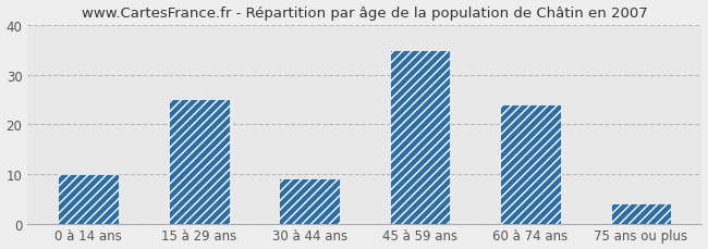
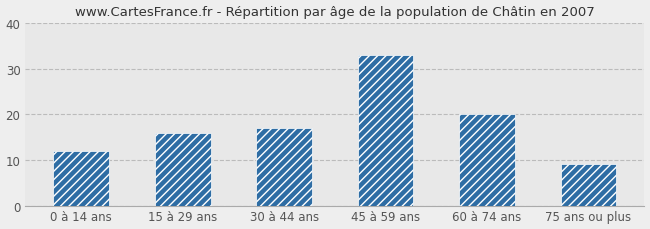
0 à 14 ans: 10 -> 12
15 à 29 ans: 25 -> 16
30 à 44 ans: 9 -> 17
45 à 59 ans: 35 -> 33
60 à 74 ans: 24 -> 20
75 ans ou plus: 4 -> 9
